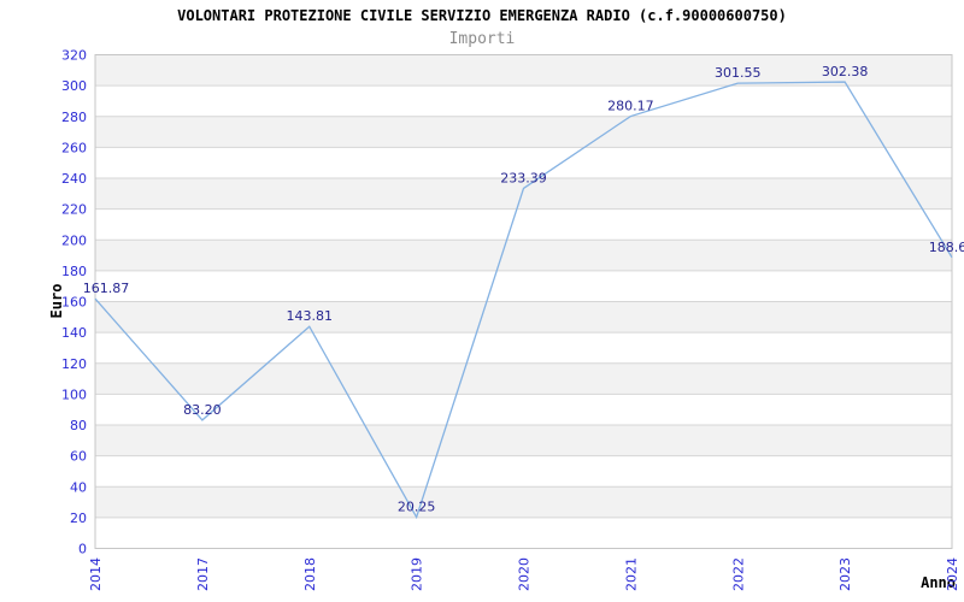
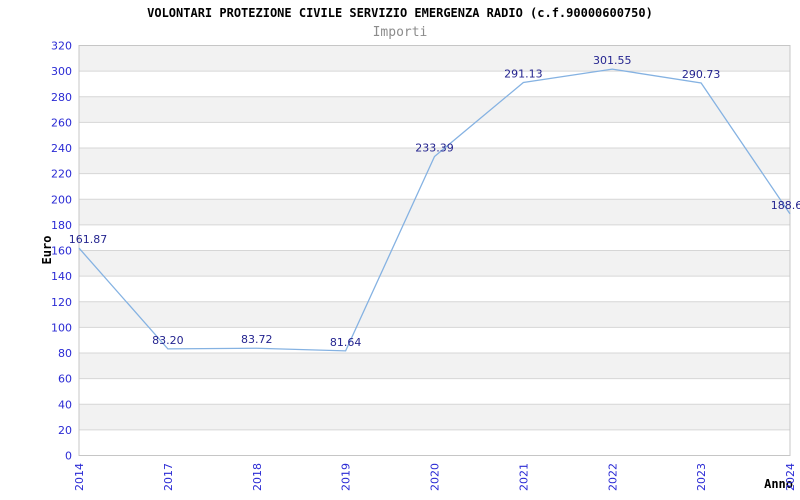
2018: 143.81 -> 83.72
2019: 20.25 -> 81.64
2021: 280.17 -> 291.13
2023: 302.38 -> 290.73
